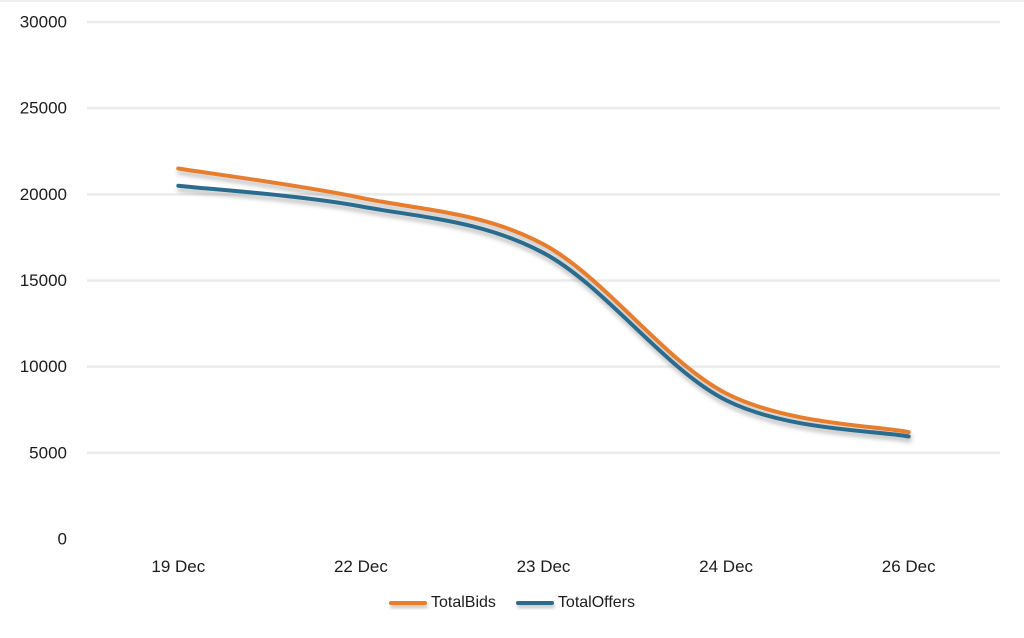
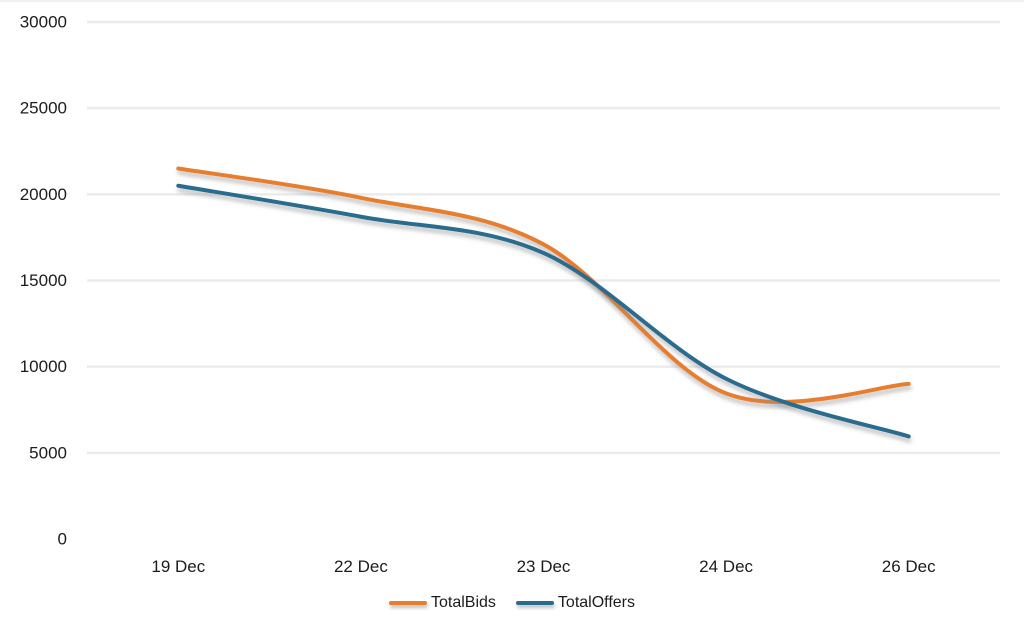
TotalOffers/22 Dec: 19300 -> 18700
TotalOffers/24 Dec: 8000 -> 9300
TotalBids/26 Dec: 6200 -> 9000
